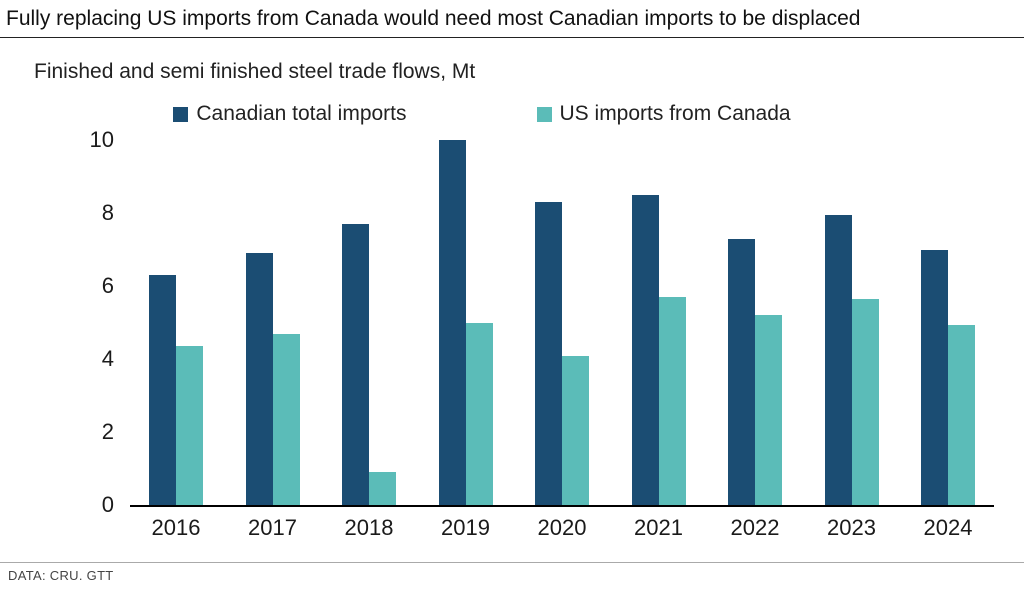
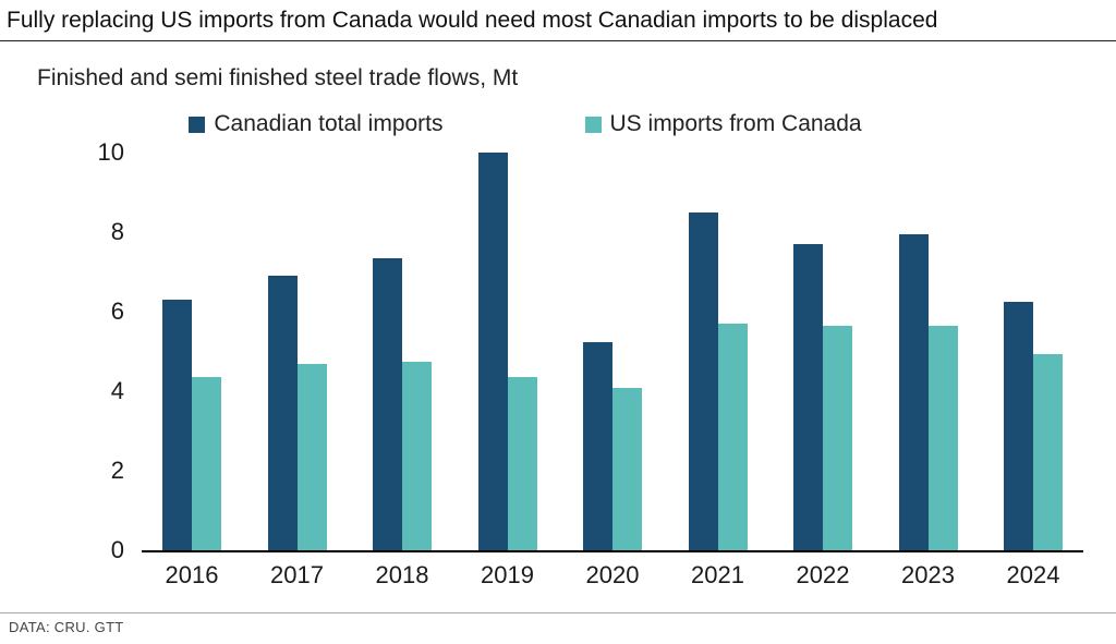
Canadian total imports/2018: 7.7 -> 7.3
US imports from Canada/2018: 0.9 -> 4.8
US imports from Canada/2019: 5.0 -> 4.3
Canadian total imports/2020: 8.3 -> 5.2
Canadian total imports/2022: 7.3 -> 7.7
US imports from Canada/2022: 5.2 -> 5.7
Canadian total imports/2024: 7.0 -> 6.2
